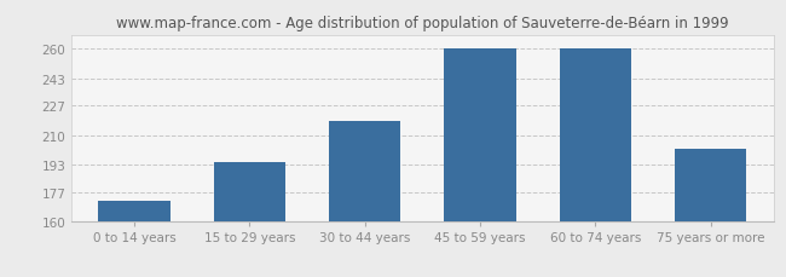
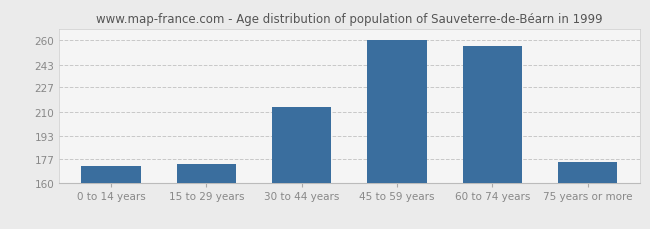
15 to 29 years: 194 -> 173
30 to 44 years: 218 -> 213
60 to 74 years: 260 -> 256
75 years or more: 202 -> 175
